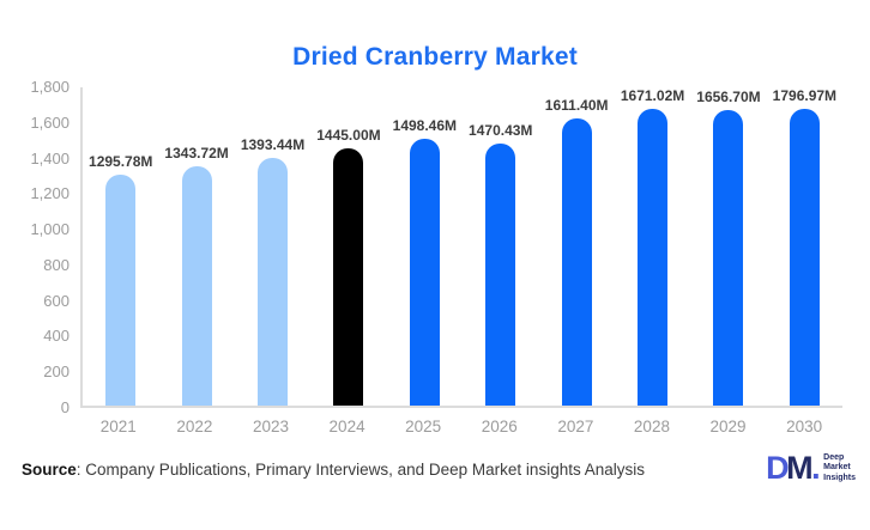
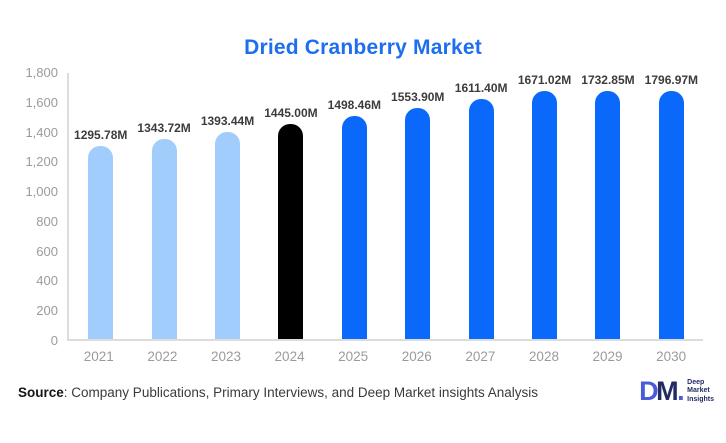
2026: 1470.43M -> 1553.90M
2029: 1656.70M -> 1732.85M
